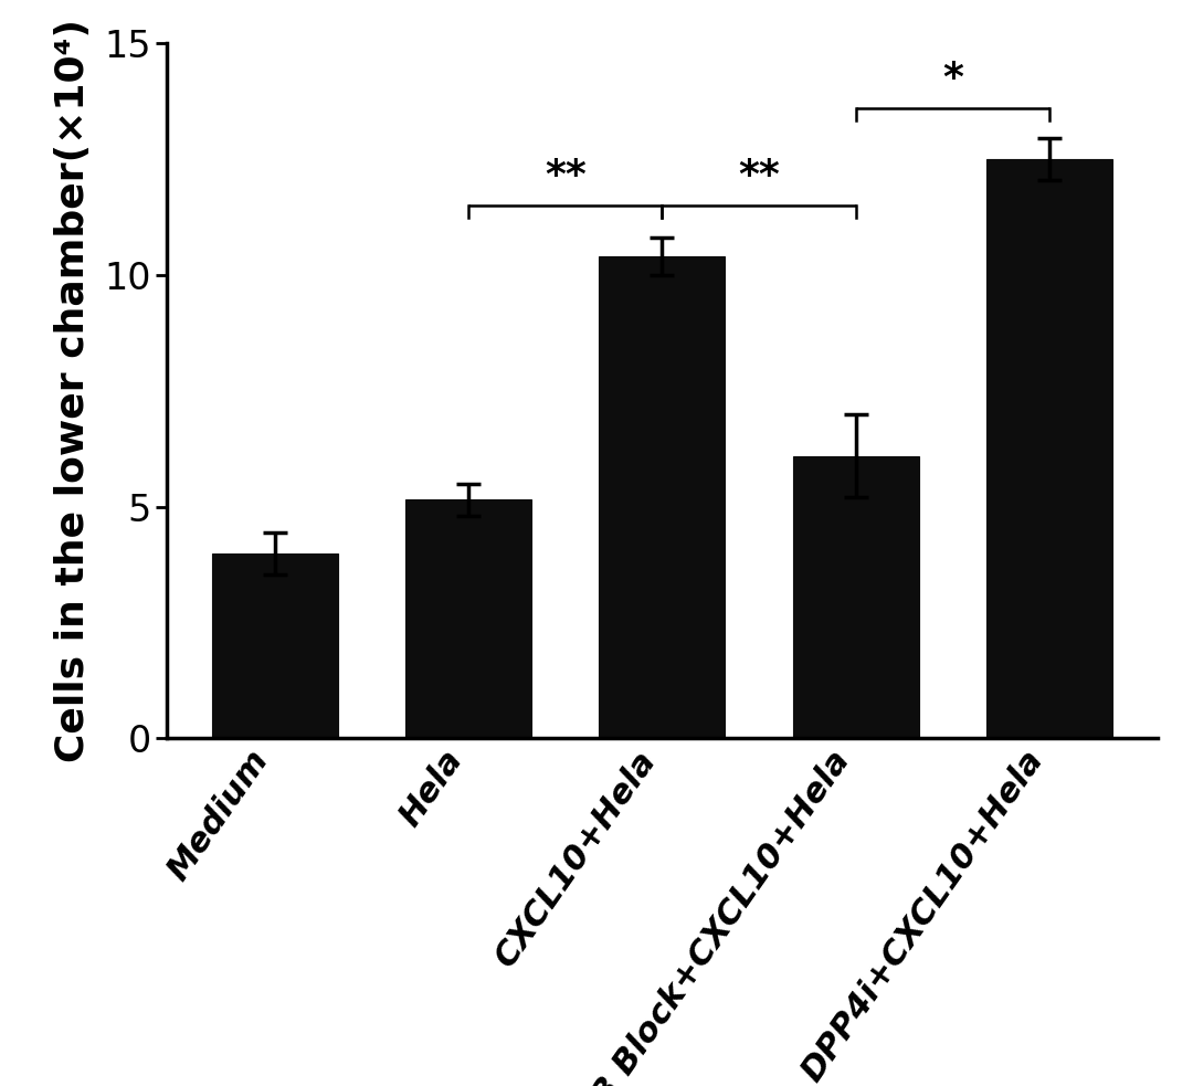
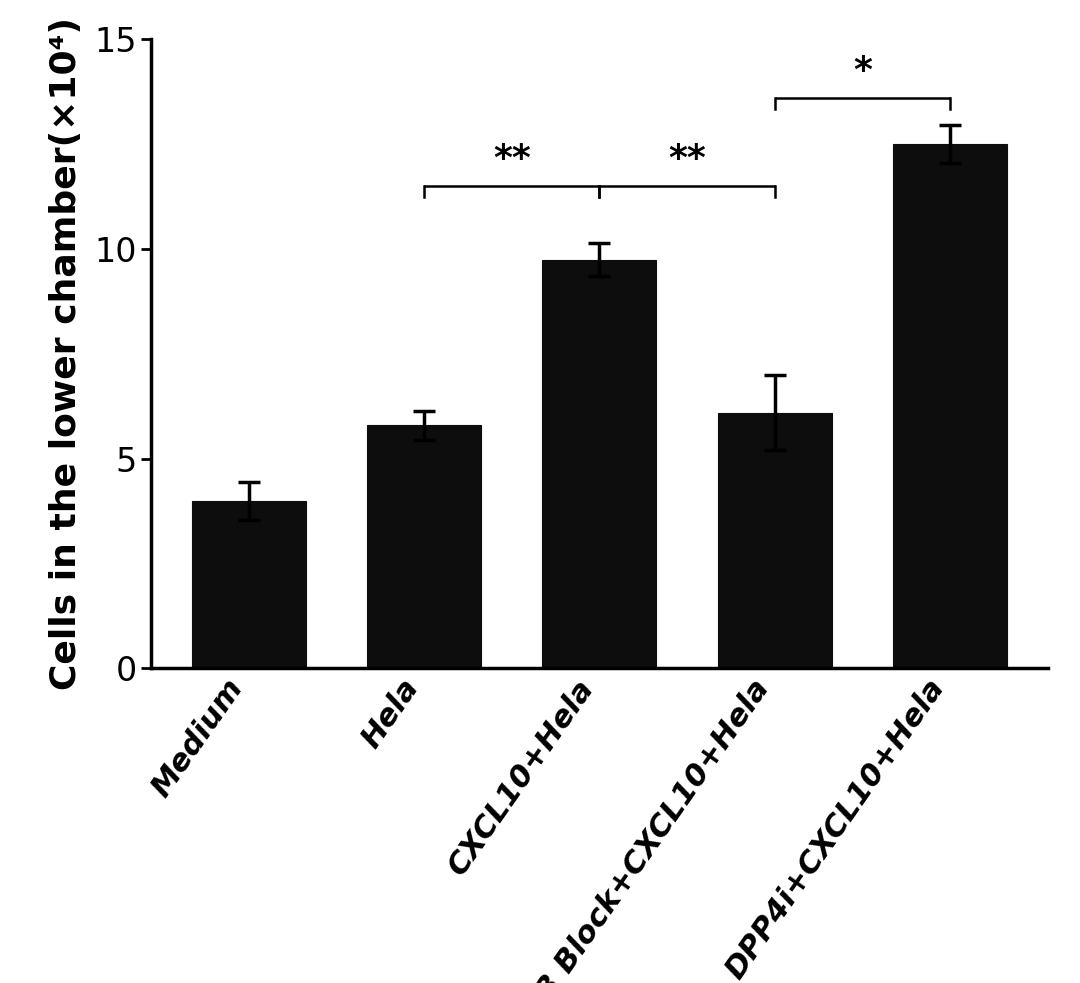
Hela: 5.15 -> 5.80
CXCL10+Hela: 10.40 -> 9.75
